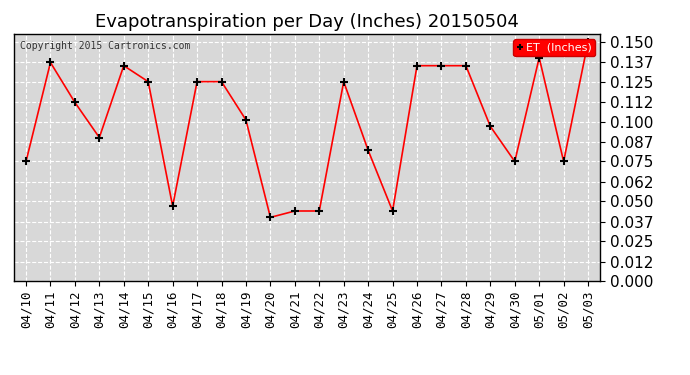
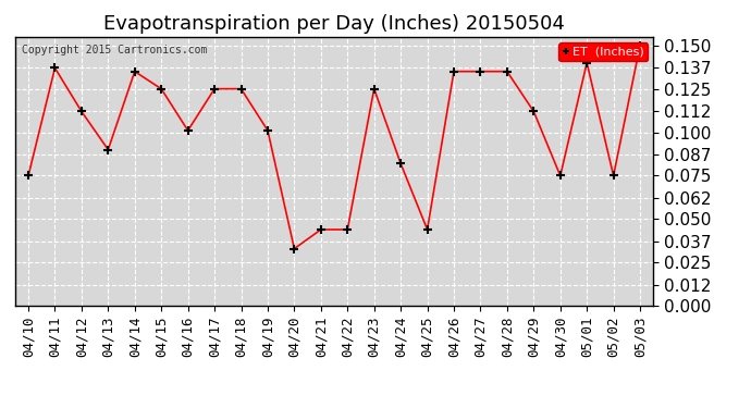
04/16: 0.047 -> 0.101
04/20: 0.040 -> 0.033
04/29: 0.097 -> 0.112
